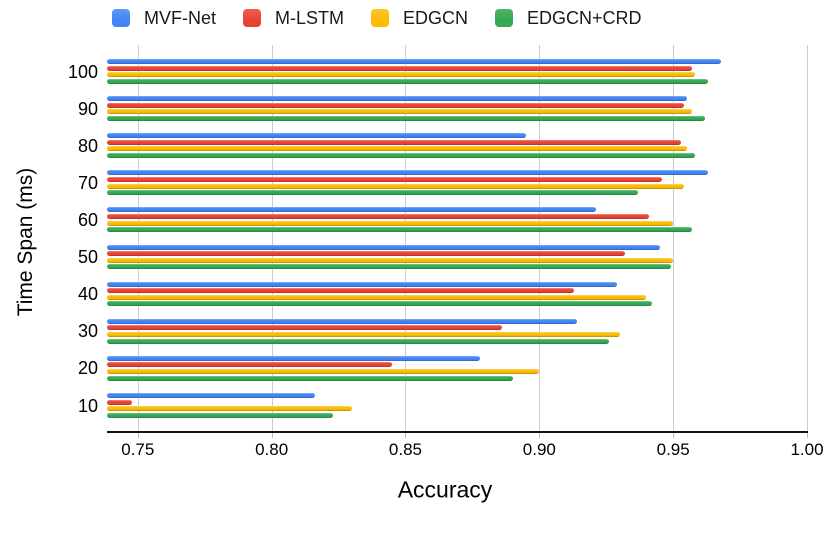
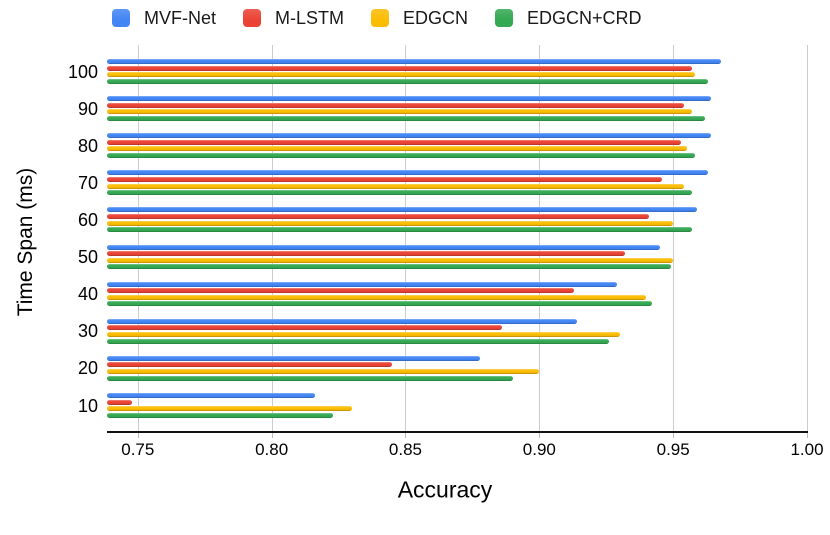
MVF-Net/90: 0.955 -> 0.964
MVF-Net/80: 0.895 -> 0.964
EDGCN+CRD/70: 0.937 -> 0.957
MVF-Net/60: 0.921 -> 0.959
